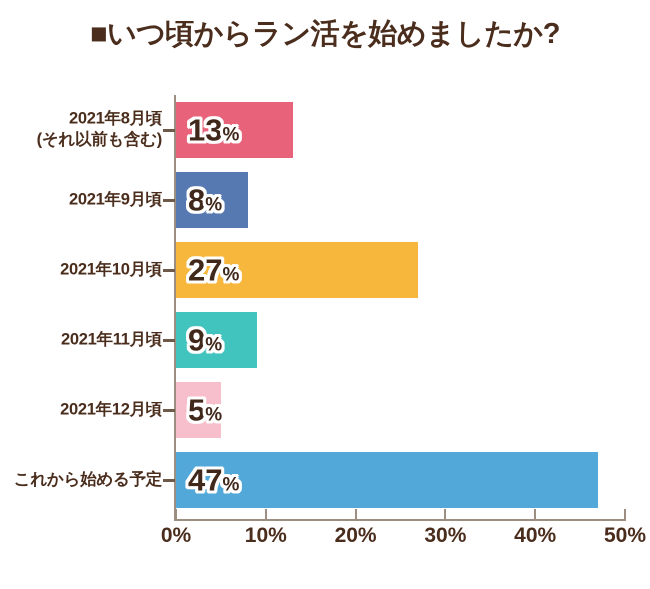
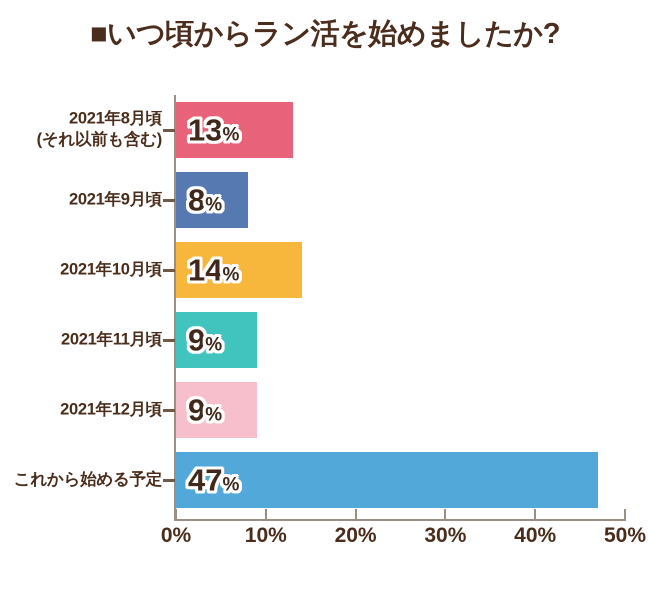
2021年10月頃: 27 -> 14
2021年12月頃: 5 -> 9
